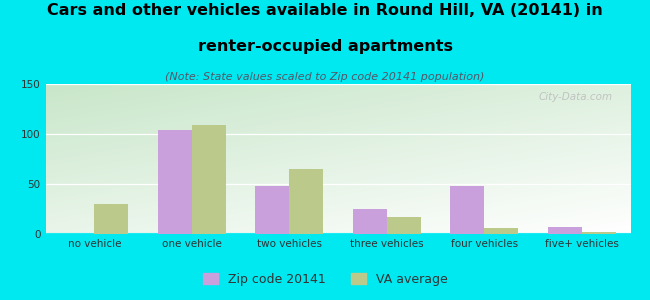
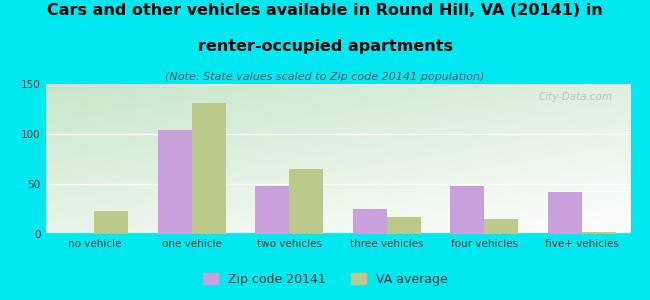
VA average/no vehicle: 30 -> 23
VA average/one vehicle: 109 -> 131
VA average/four vehicles: 6 -> 15
Zip code 20141/five+ vehicles: 7 -> 42
